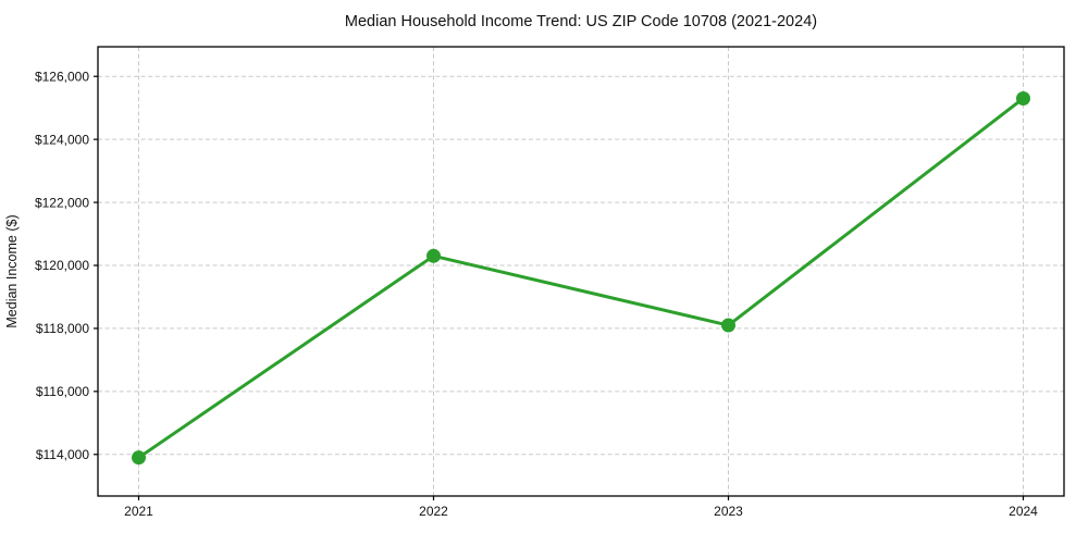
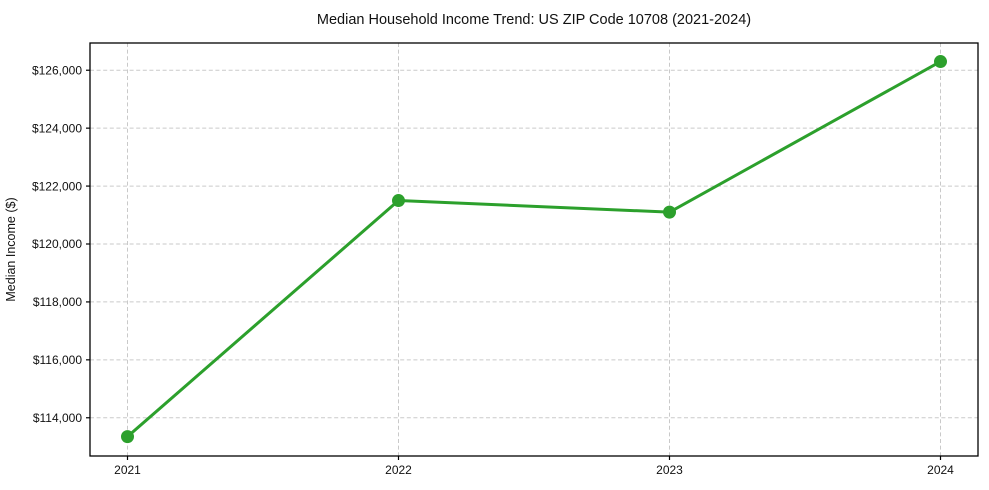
2021: $113900 -> $113400
2022: $120300 -> $121500
2023: $118100 -> $121100
2024: $125300 -> $126300
